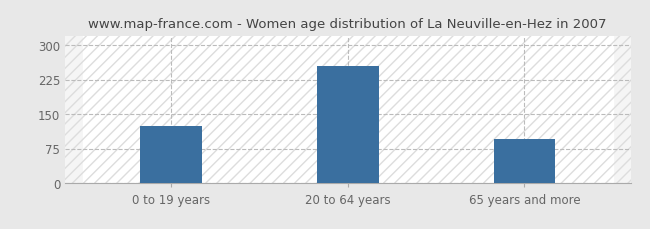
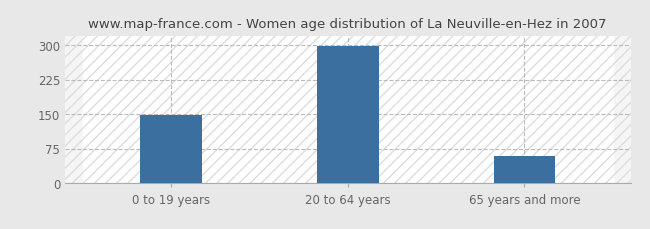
0 to 19 years: 125 -> 148
20 to 64 years: 255 -> 297
65 years and more: 95 -> 58
